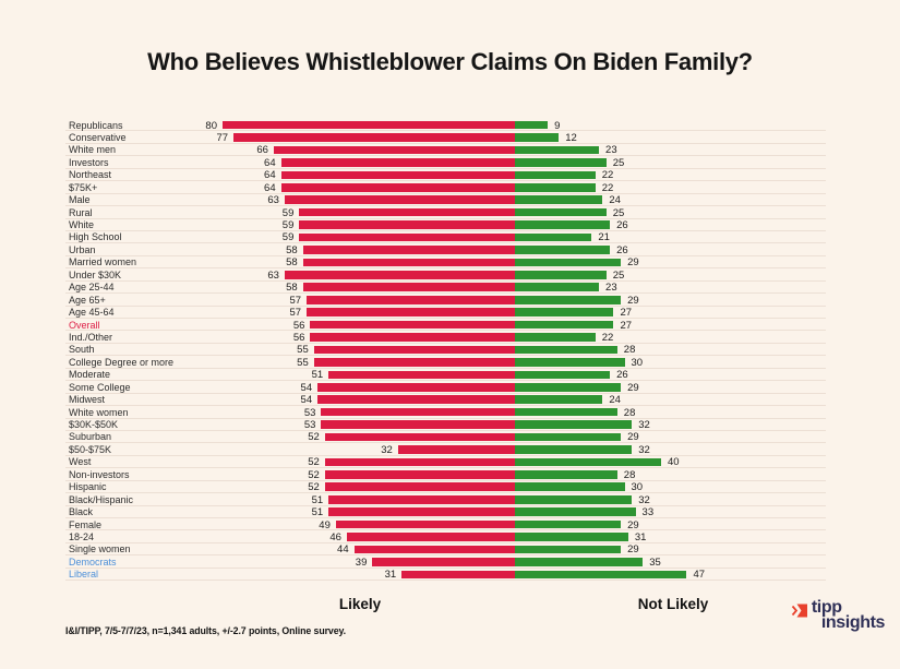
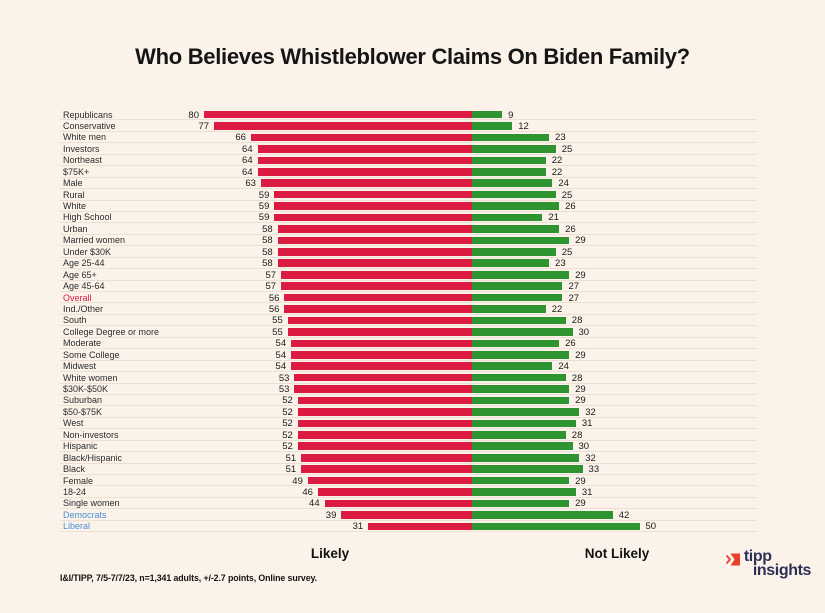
Likely/Under $30K: 63 -> 58
Likely/Moderate: 51 -> 54
Not Likely/$30K-$50K: 32 -> 29
Likely/$50-$75K: 32 -> 52
Not Likely/West: 40 -> 31
Not Likely/Democrats: 35 -> 42
Not Likely/Liberal: 47 -> 50
